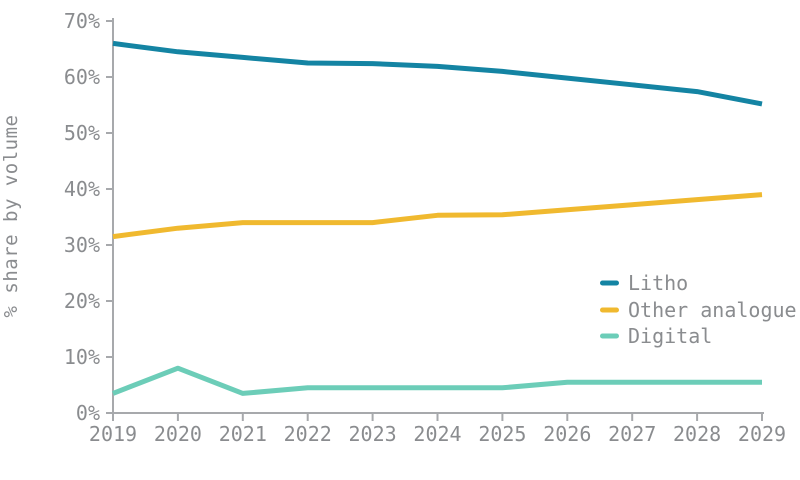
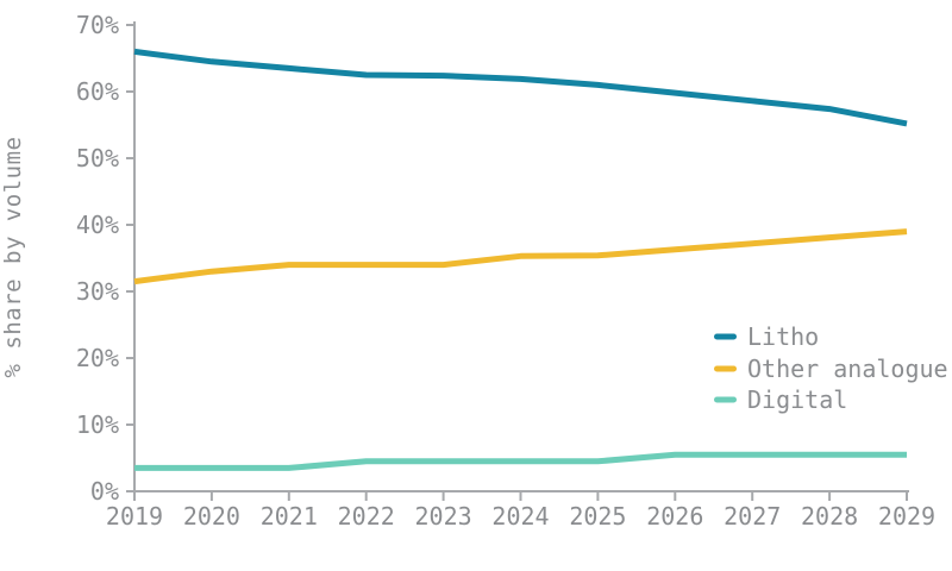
Digital/2020: 8% -> 4%
